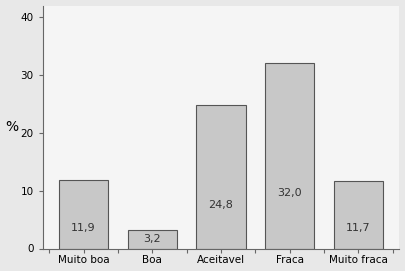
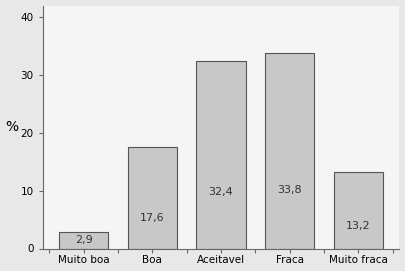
Muito boa: 11,9 -> 2,9
Boa: 3,2 -> 17,6
Aceitavel: 24,8 -> 32,4
Fraca: 32,0 -> 33,8
Muito fraca: 11,7 -> 13,2
